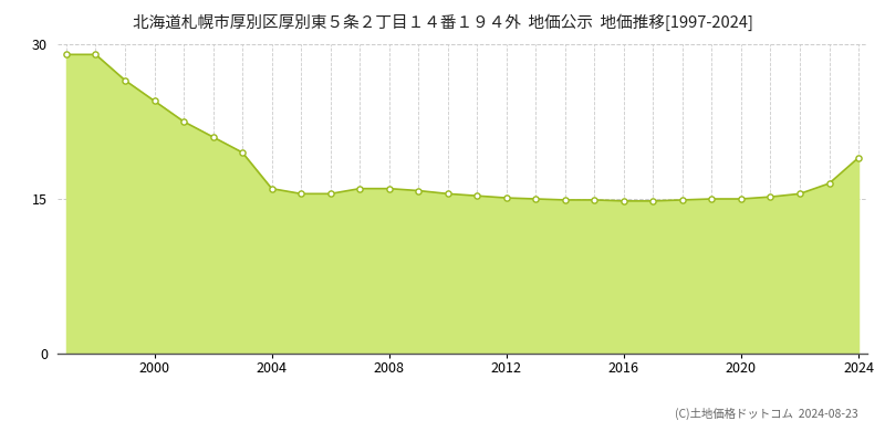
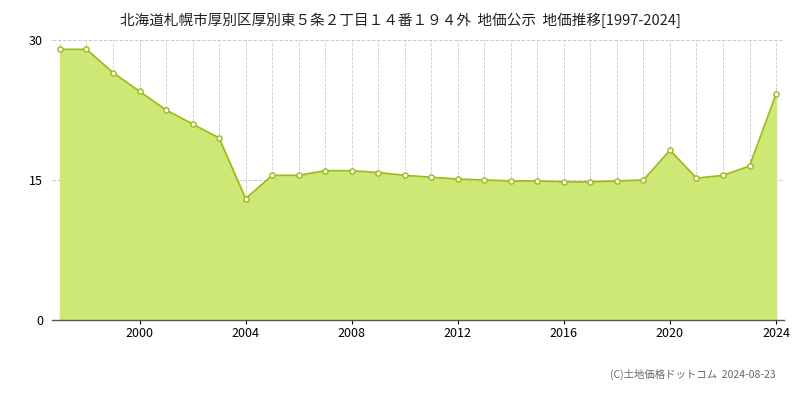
2004: 16.0 -> 13.0
2020: 15.0 -> 18.2
2024: 19.0 -> 24.2
